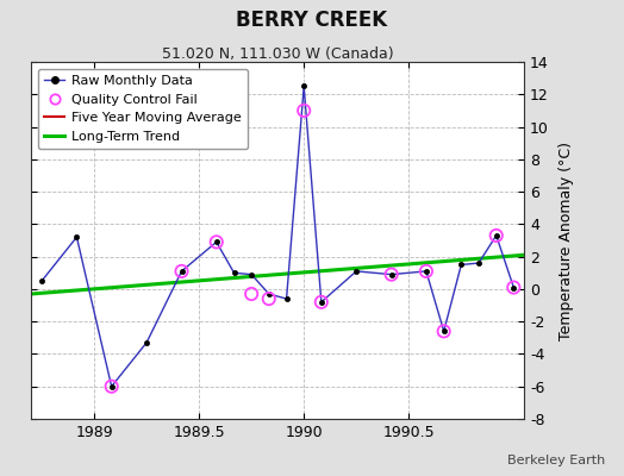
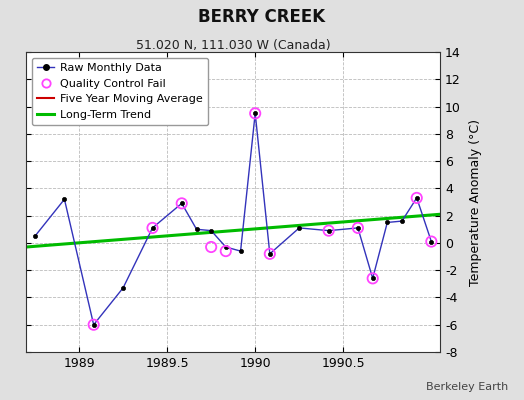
Raw Monthly Data/1990: 12.5 -> 9.5
Quality Control Fail/1990: 11.0 -> 9.5
